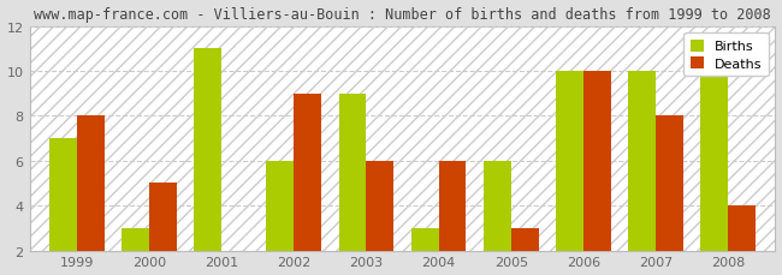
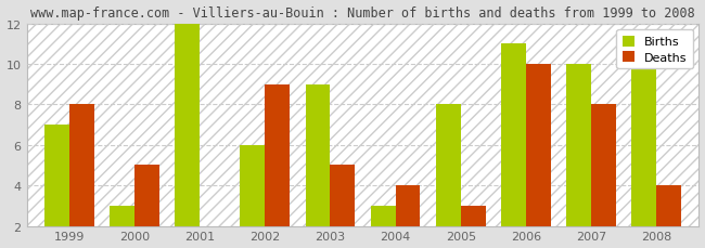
Births/2001: 11 -> 12
Deaths/2003: 6 -> 5
Deaths/2004: 6 -> 4
Births/2005: 6 -> 8
Births/2006: 10 -> 11
